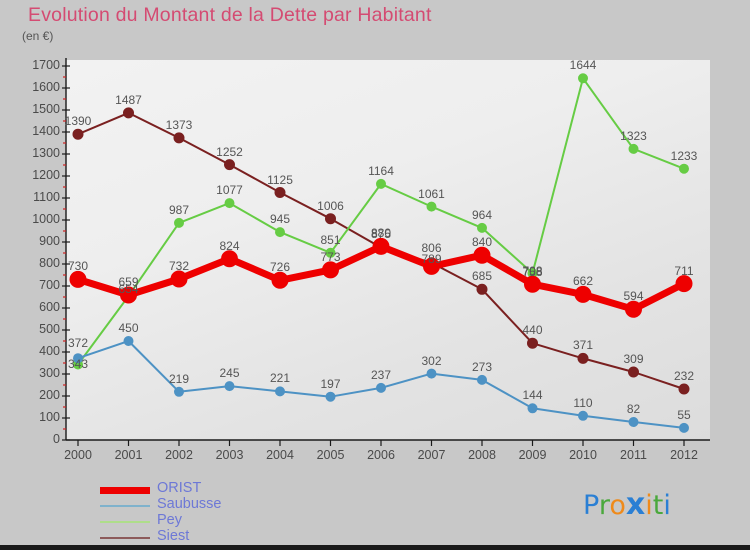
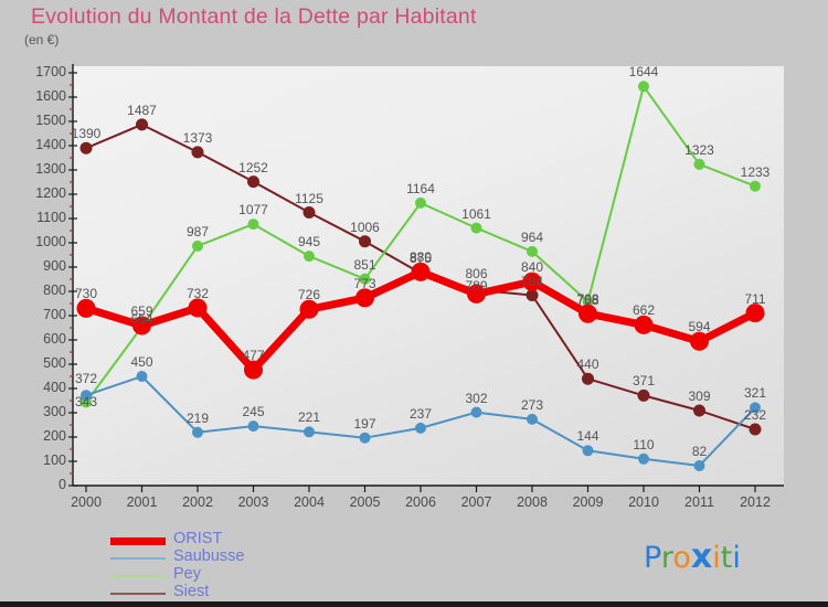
ORIST/2003: 824 -> 477
Siest/2008: 685 -> 784
Saubusse/2012: 55 -> 321
